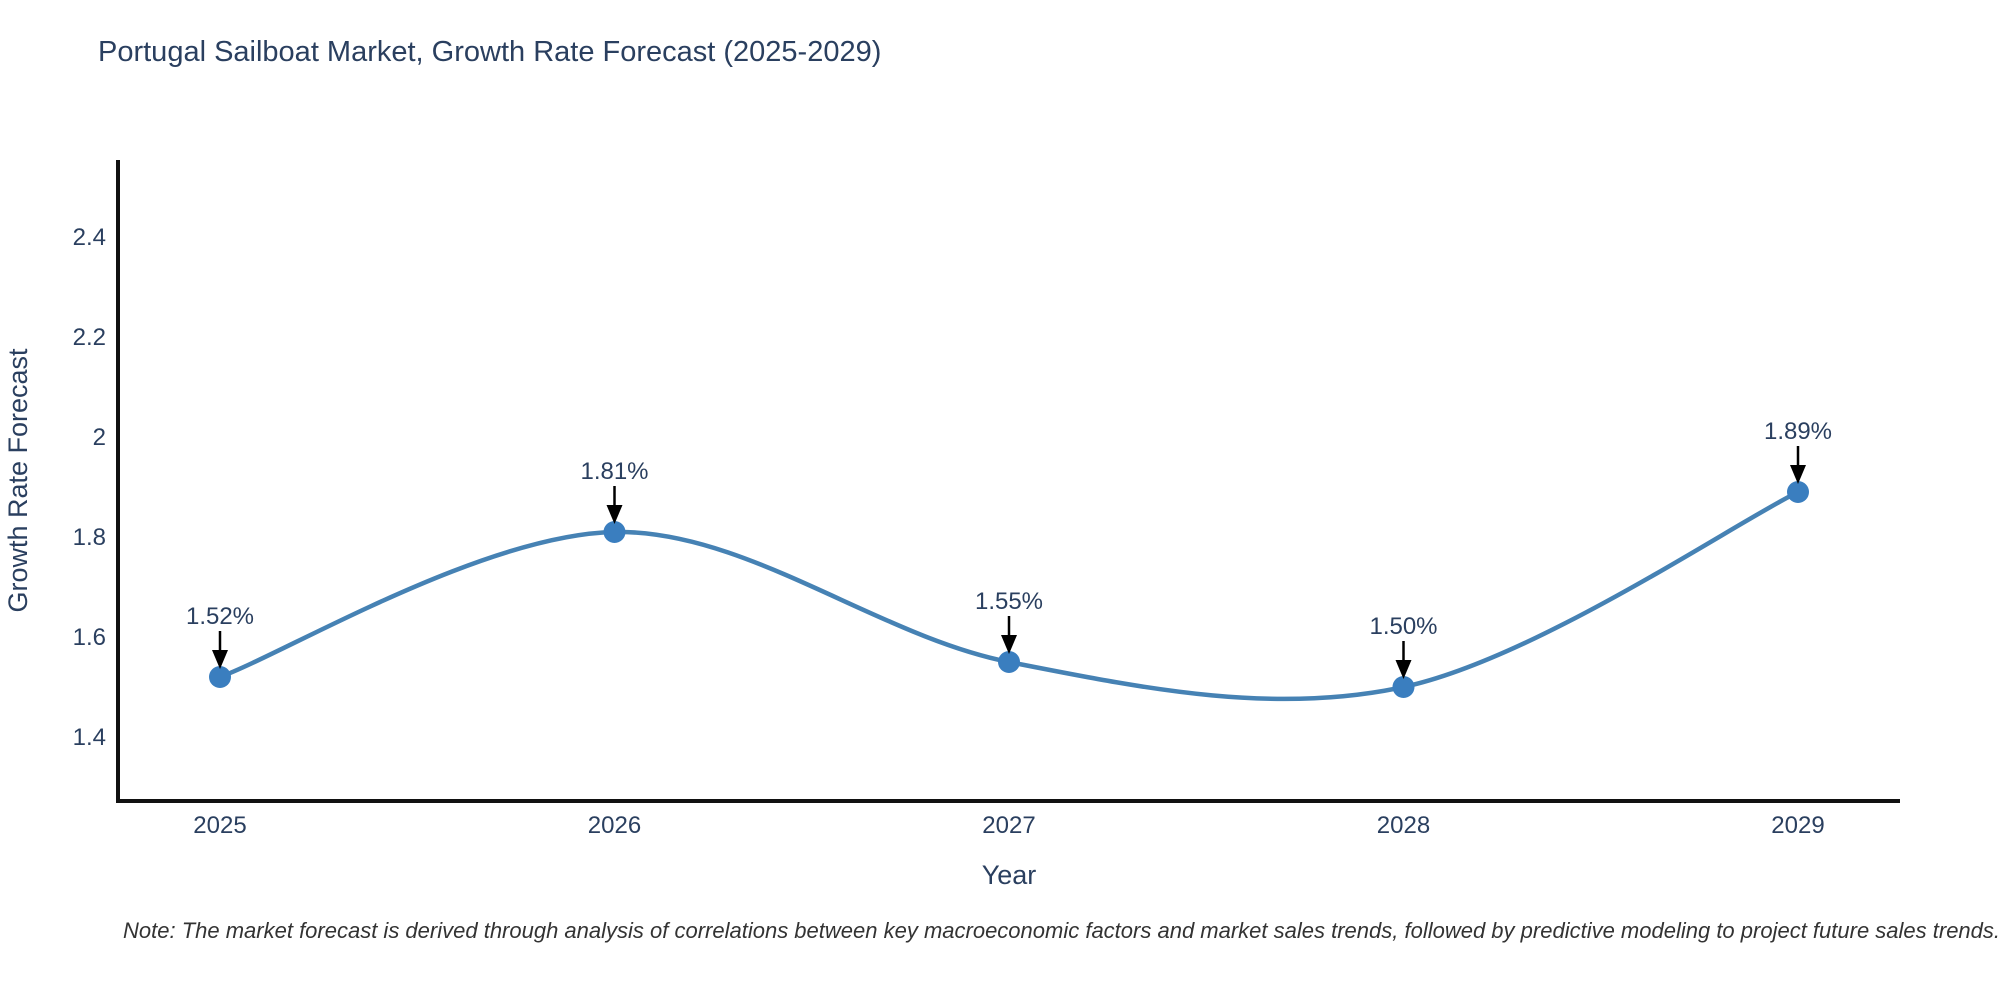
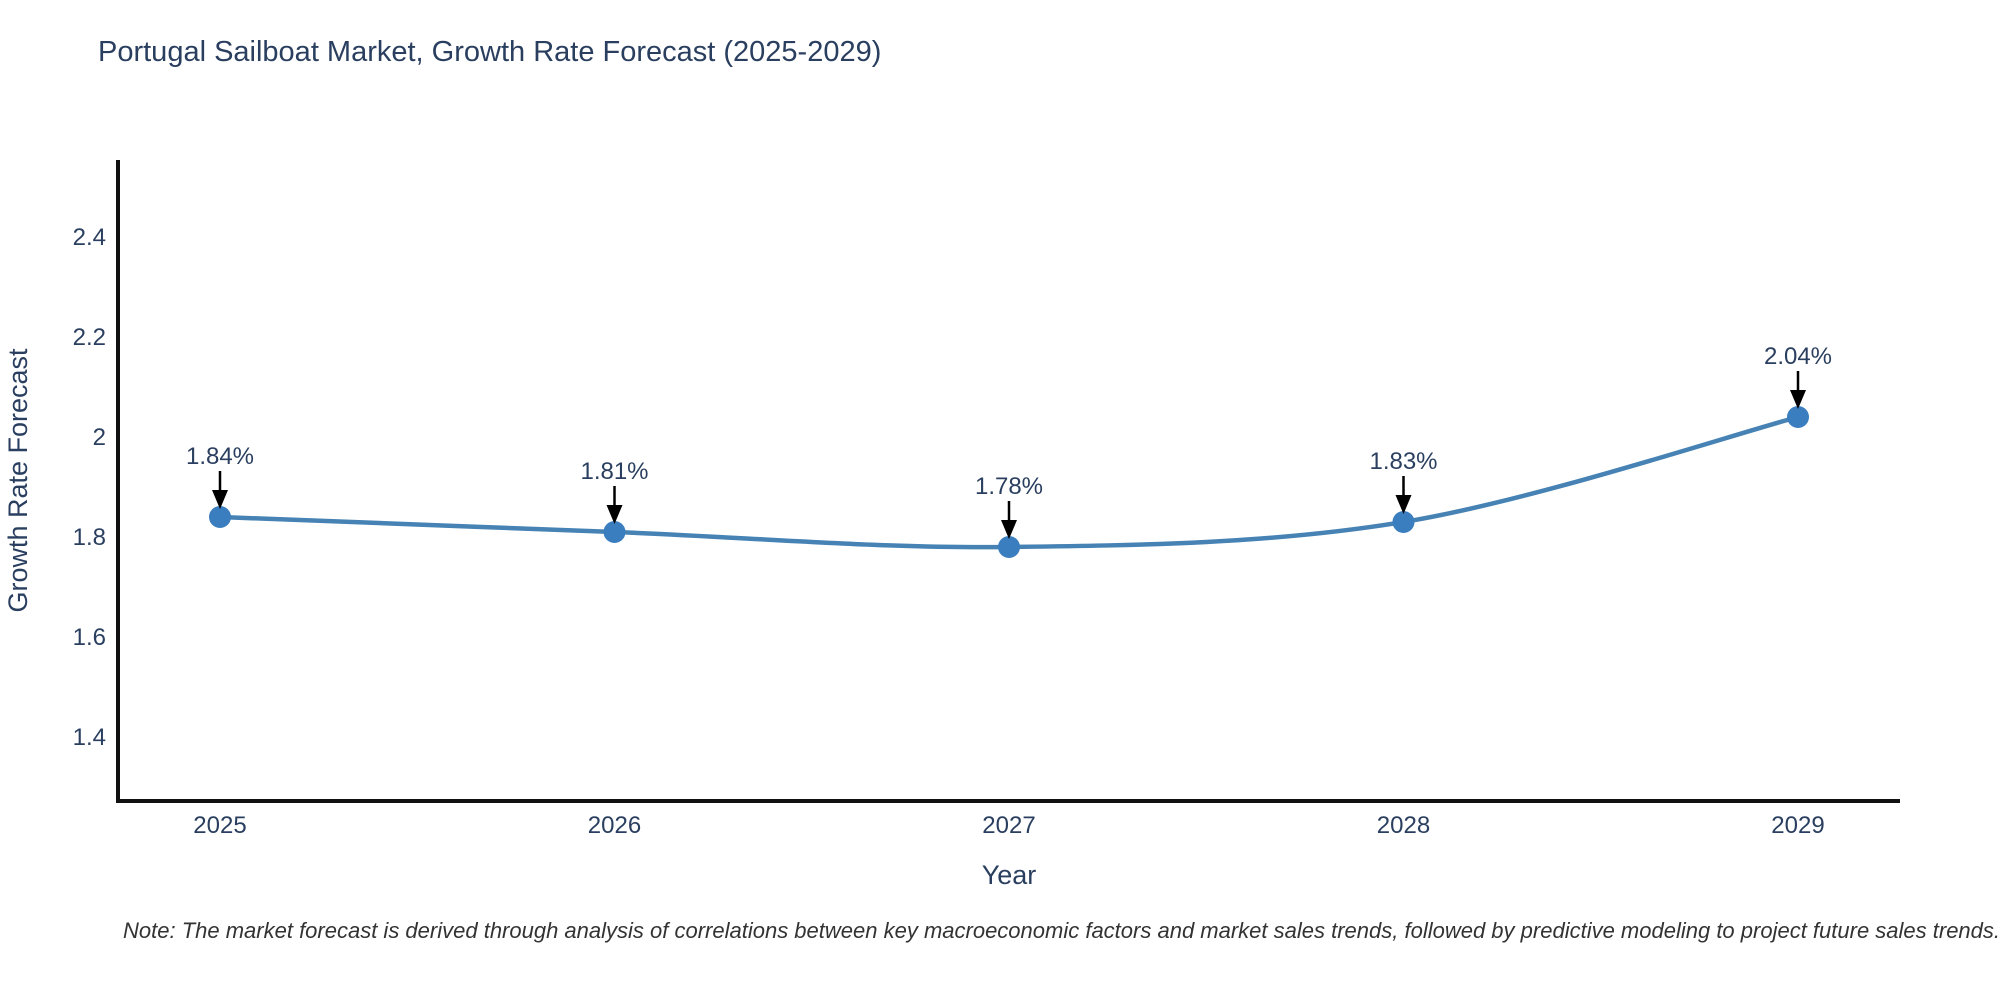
2025: 1.52% -> 1.84%
2027: 1.55% -> 1.78%
2028: 1.50% -> 1.83%
2029: 1.89% -> 2.04%
